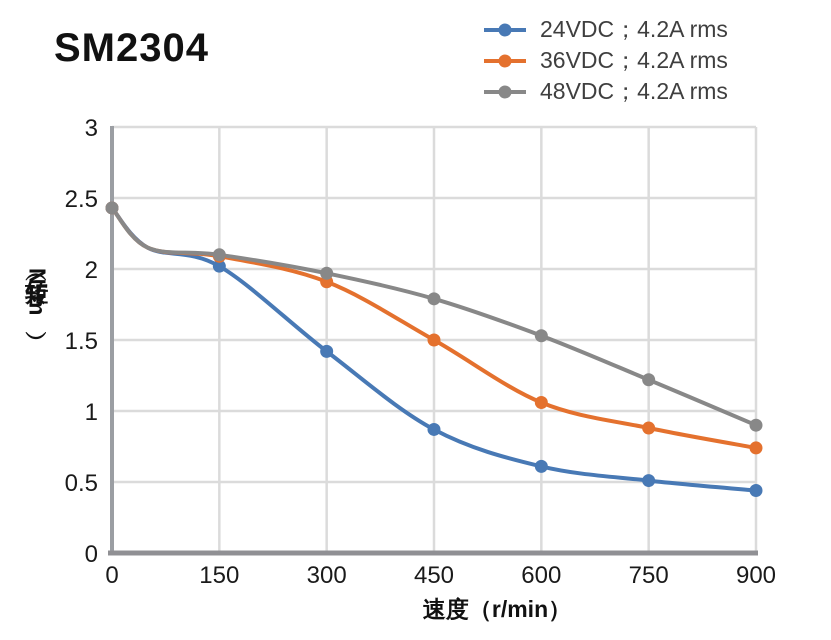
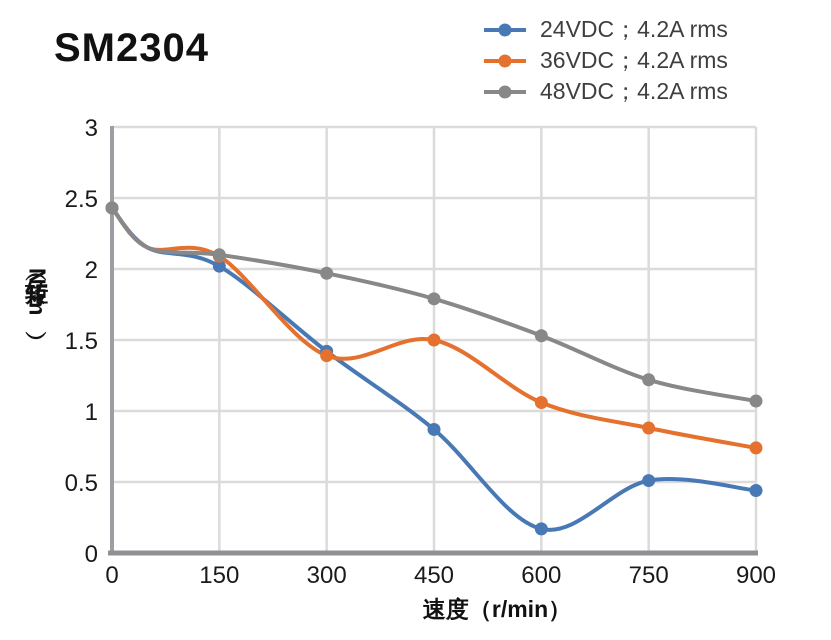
36VDC；4.2A rms/300: 1.91 -> 1.39
24VDC；4.2A rms/600: 0.61 -> 0.17
48VDC；4.2A rms/900: 0.90 -> 1.07
